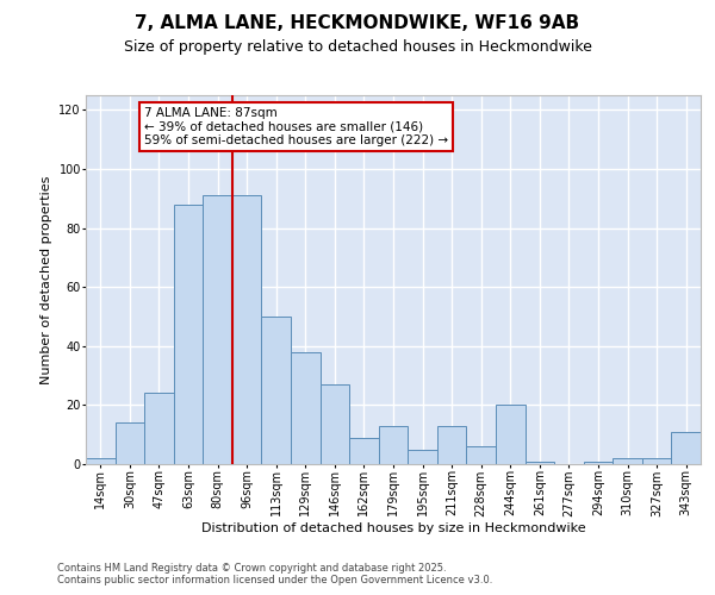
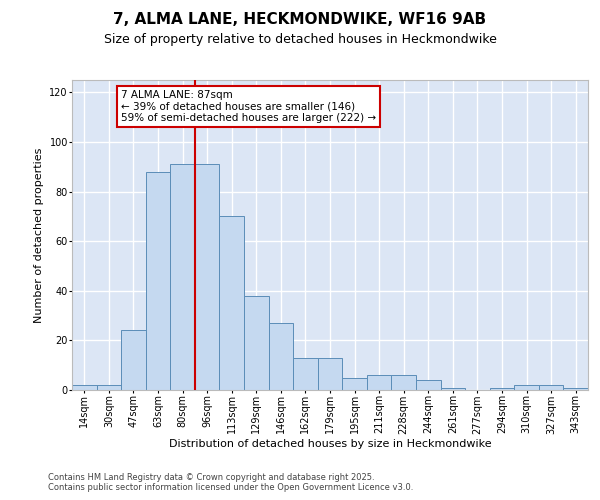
30sqm: 14 -> 2
113sqm: 50 -> 70
162sqm: 9 -> 13
211sqm: 13 -> 6
244sqm: 20 -> 4
343sqm: 11 -> 1
